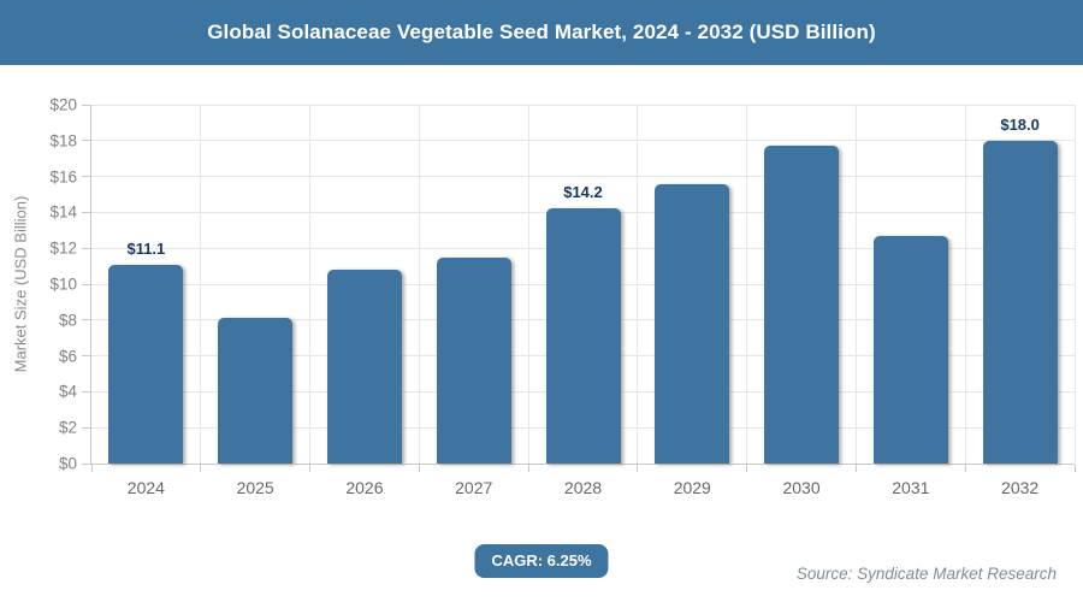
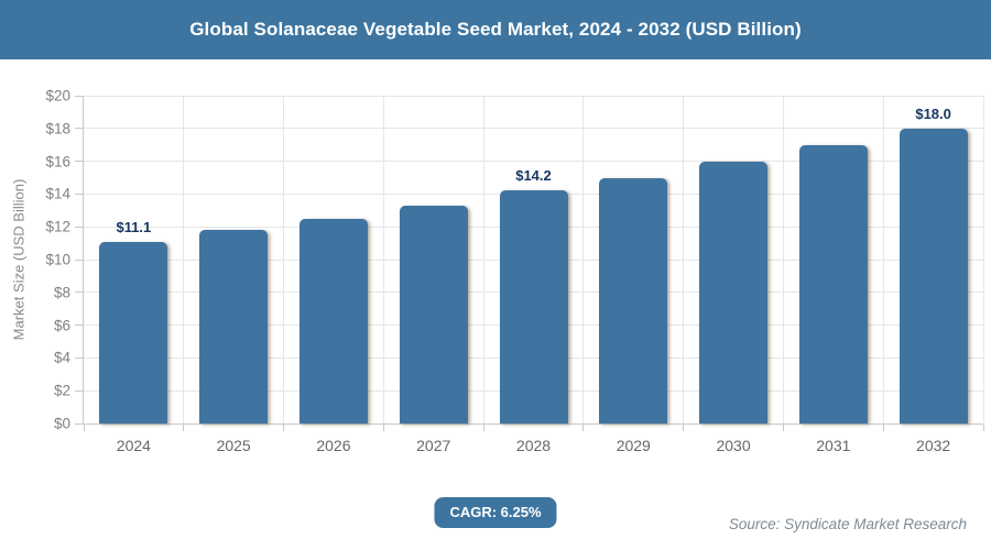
2025: $8.1 -> $11.8
2026: $10.8 -> $12.5
2027: $11.5 -> $13.3
2029: $15.6 -> $15.0
2030: $17.7 -> $16.0
2031: $12.7 -> $17.0
